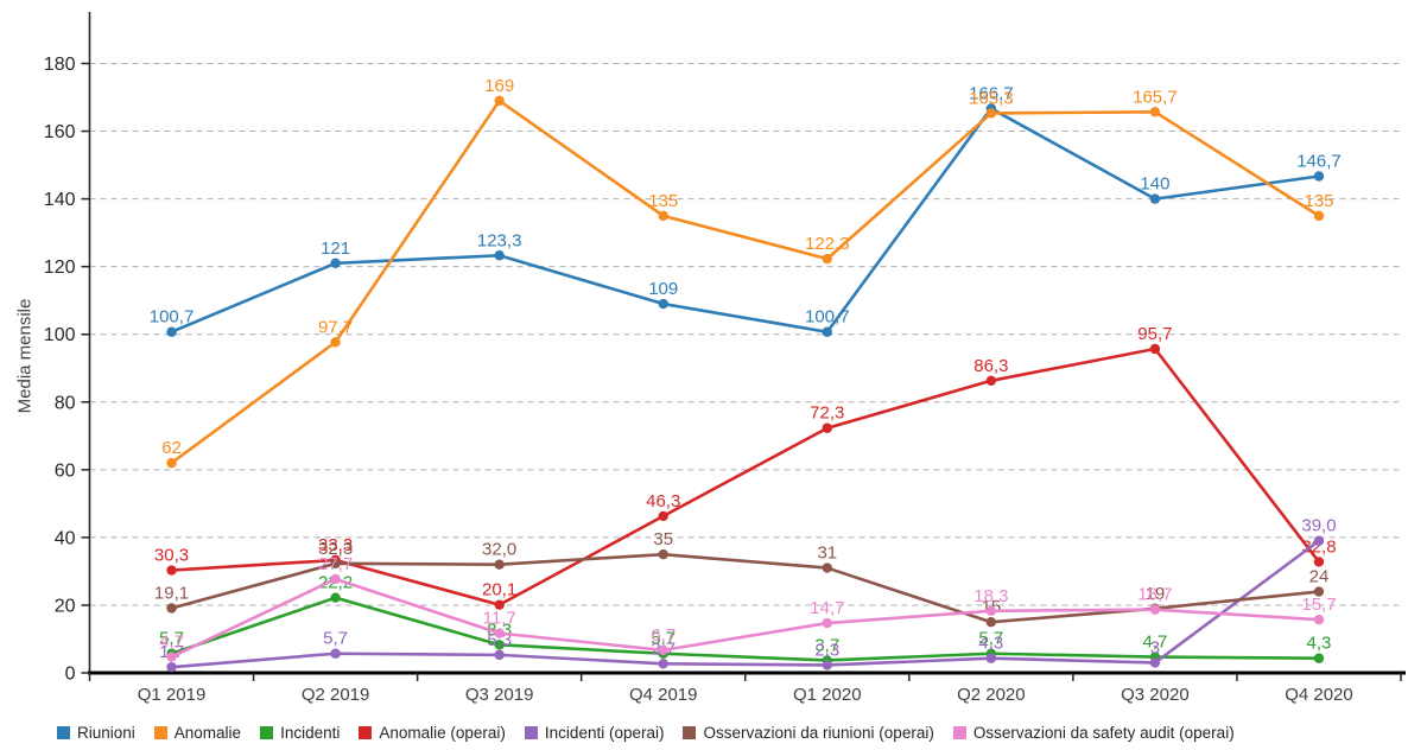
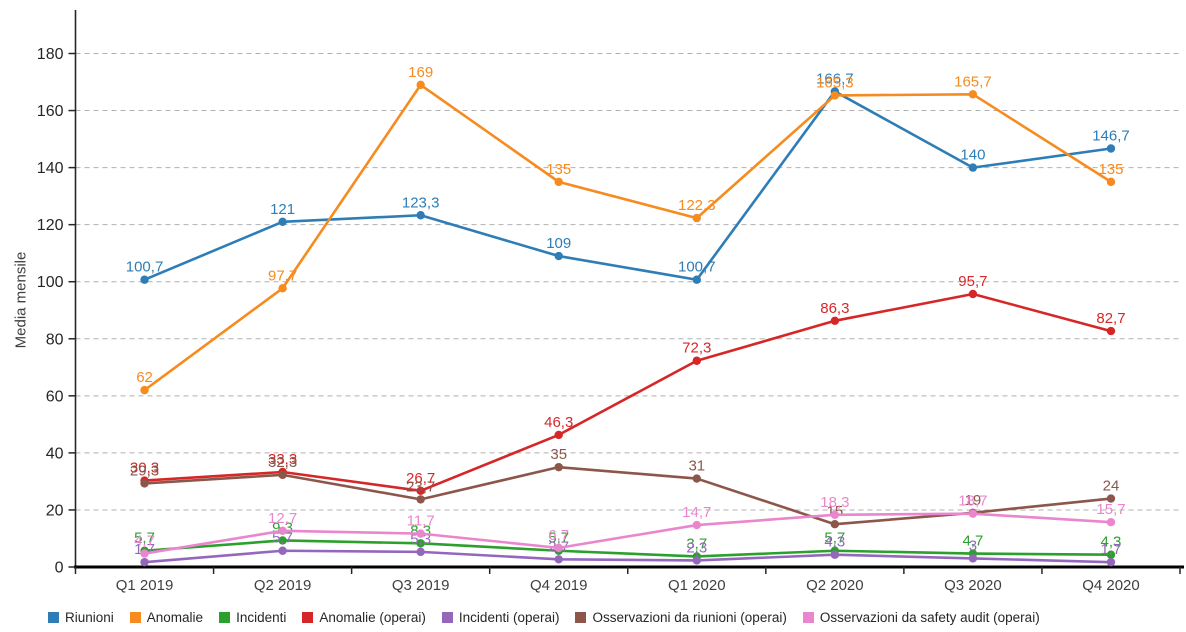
Osservazioni da riunioni (operai)/Q1 2019: 19,1 -> 29,3
Incidenti/Q2 2019: 22,2 -> 9,3
Osservazioni da safety audit (operai)/Q2 2019: 27,7 -> 12,7
Anomalie (operai)/Q3 2019: 20,1 -> 26,7
Osservazioni da riunioni (operai)/Q3 2019: 32,0 -> 23,7
Anomalie (operai)/Q4 2020: 32,8 -> 82,7
Incidenti (operai)/Q4 2020: 39,0 -> 1,7
